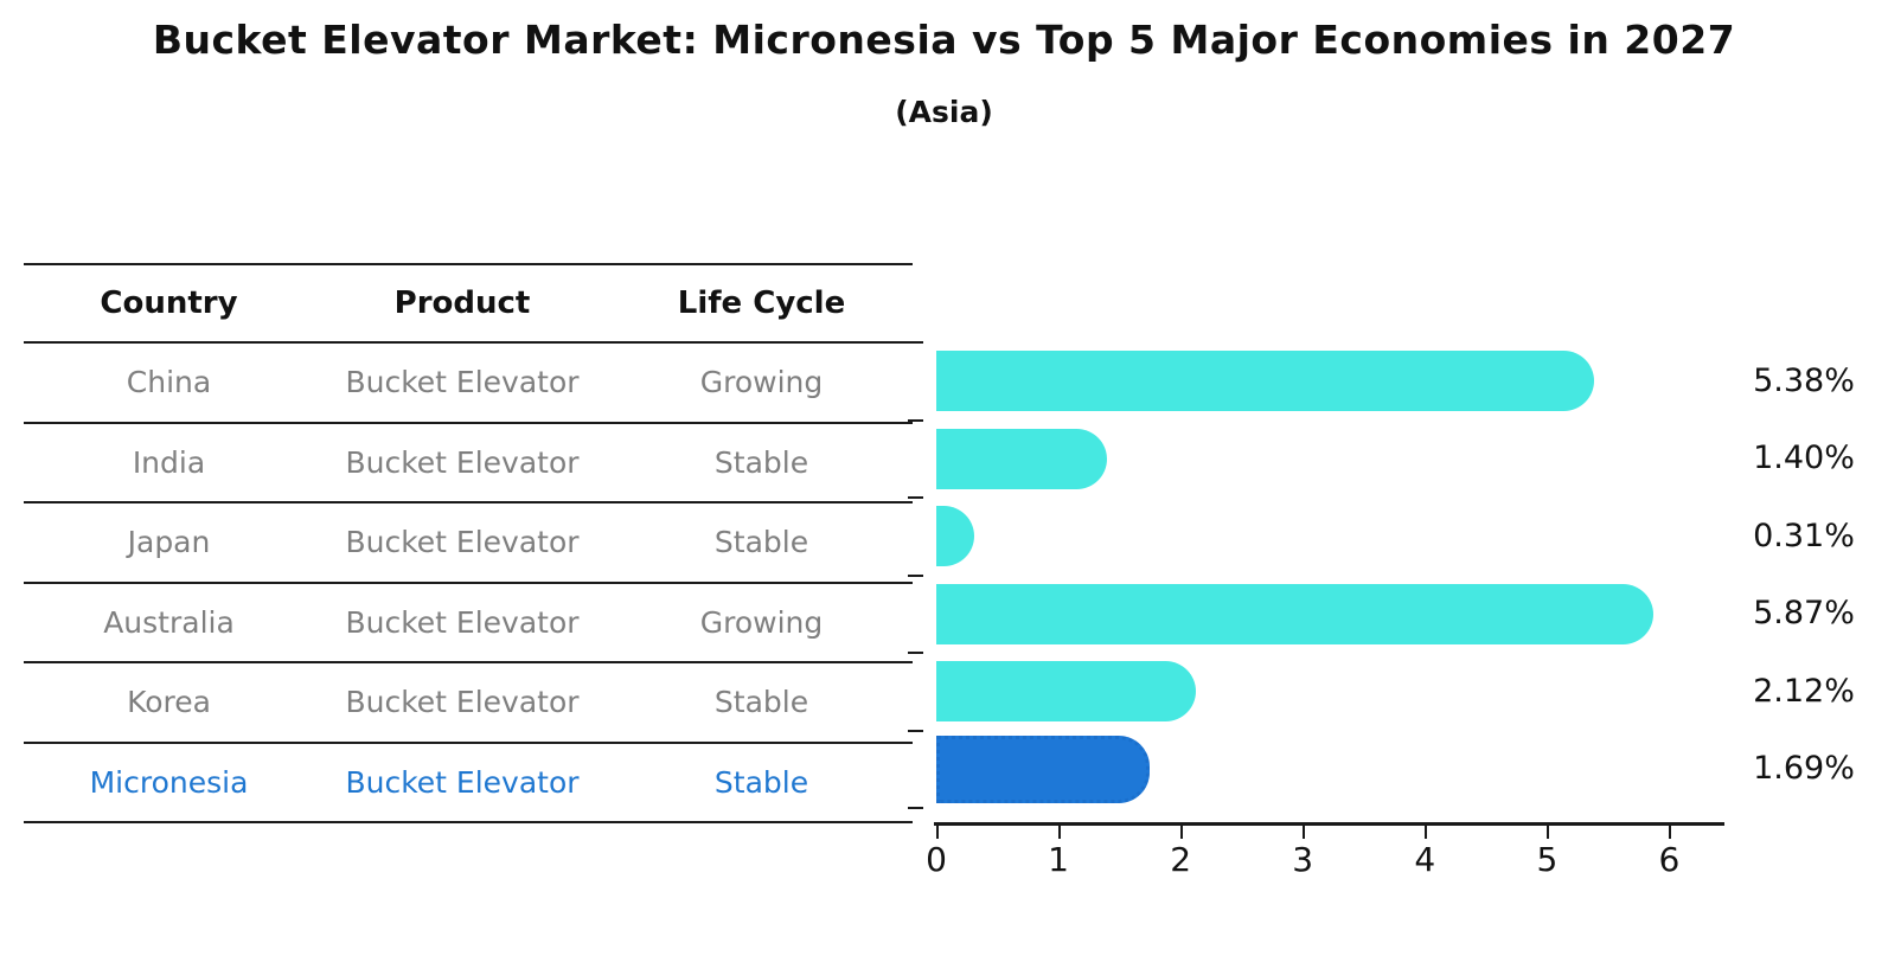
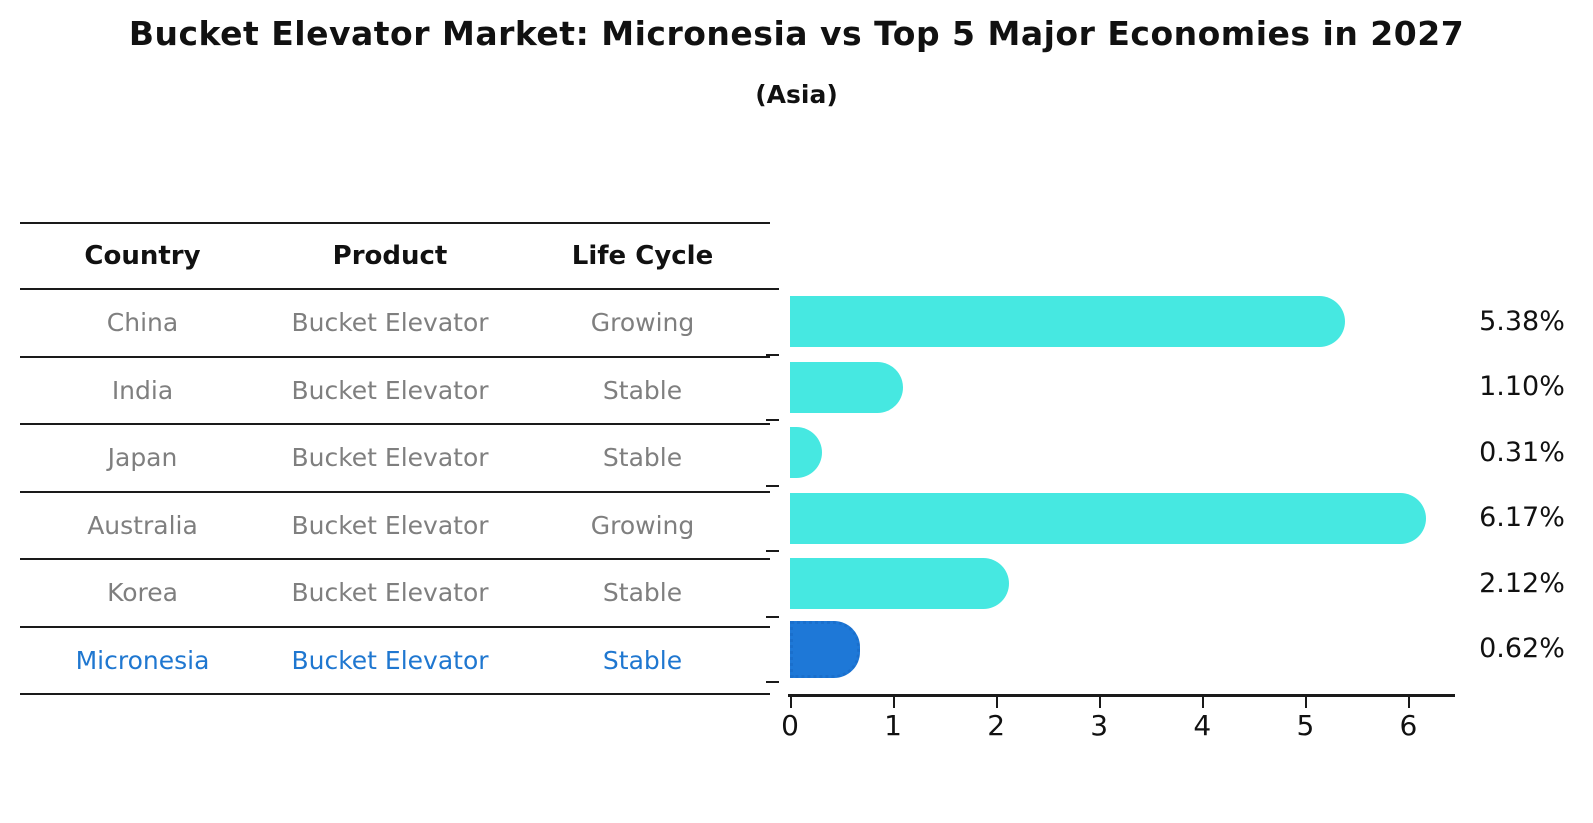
India: 1.40% -> 1.10%
Australia: 5.87% -> 6.17%
Micronesia: 1.69% -> 0.62%
